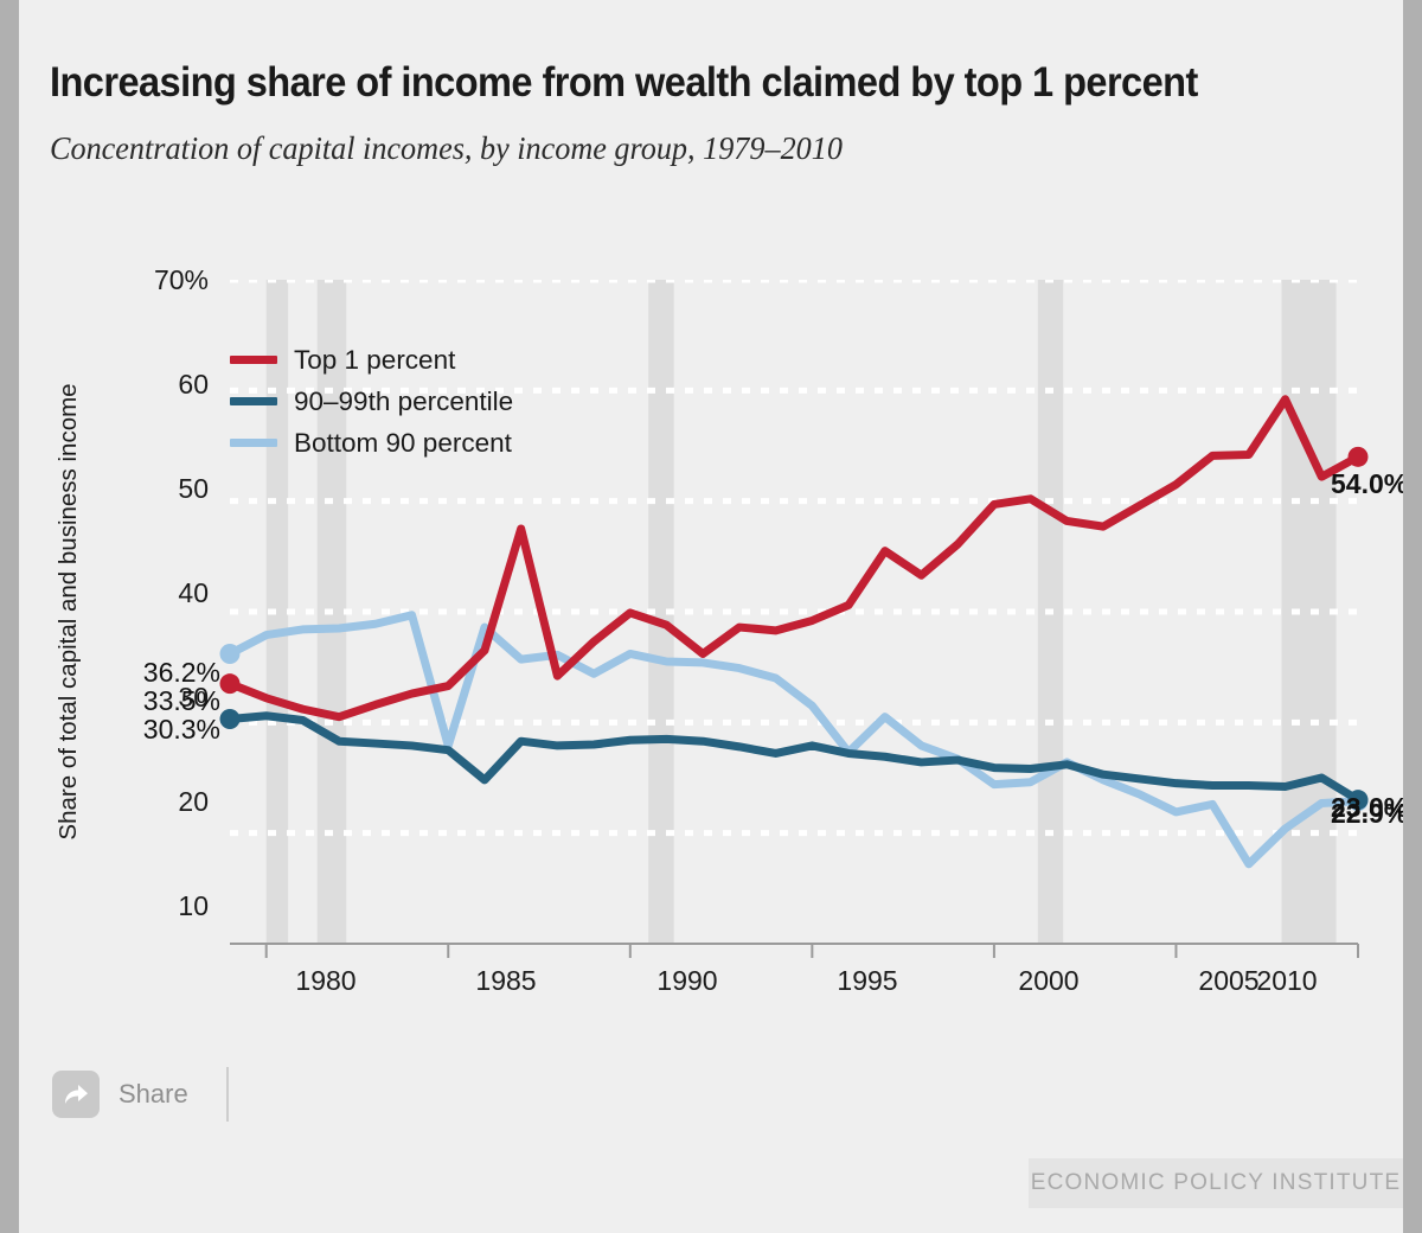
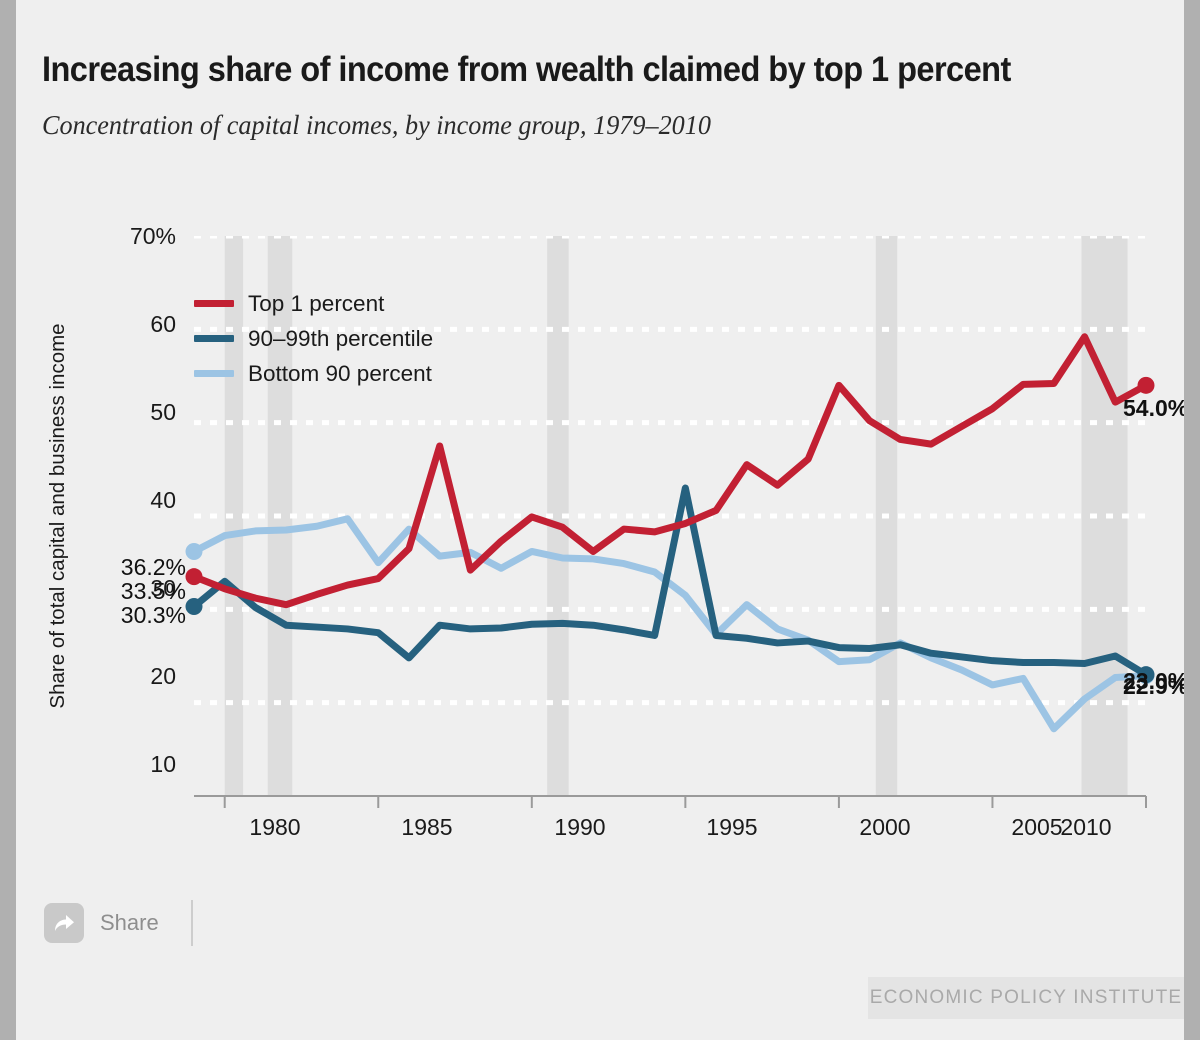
90–99th percentile/1980: 31% -> 33%
Bottom 90 percent/1985: 28% -> 35%
90–99th percentile/1995: 28% -> 43%
Top 1 percent/2000: 50% -> 54%
